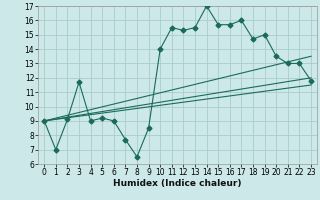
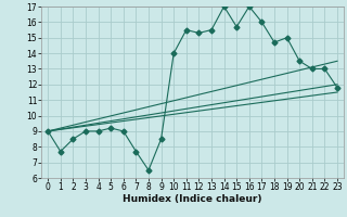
1: 7.0 -> 7.7
2: 9.1 -> 8.5
3: 11.7 -> 9.0
16: 15.7 -> 17.0
